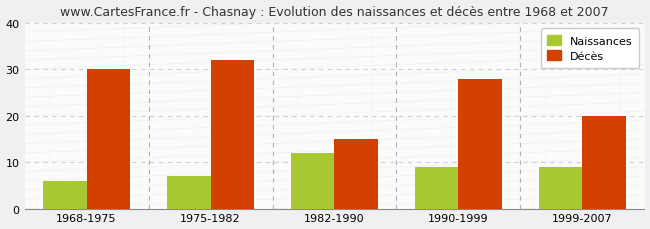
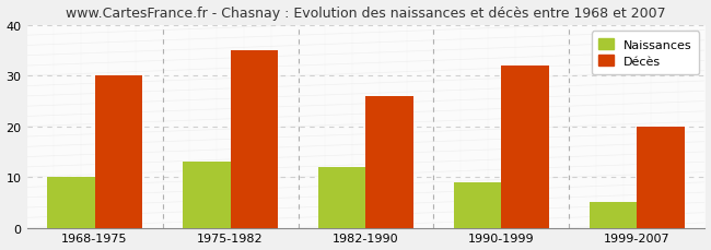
Naissances/1968-1975: 6 -> 10
Naissances/1975-1982: 7 -> 13
Décès/1975-1982: 32 -> 35
Décès/1982-1990: 15 -> 26
Décès/1990-1999: 28 -> 32
Naissances/1999-2007: 9 -> 5
